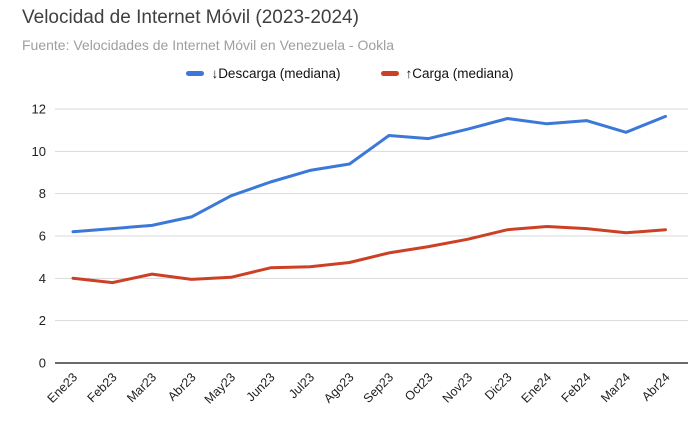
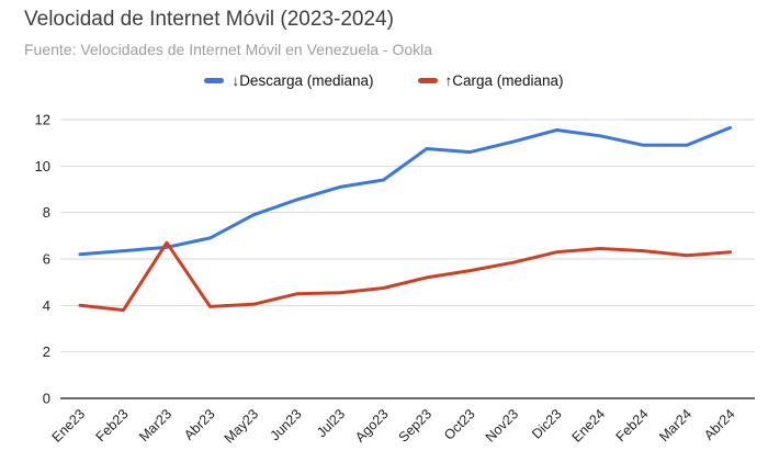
↑Carga (mediana)/Mar23: 4.2 -> 6.7
↓Descarga (mediana)/Feb24: 11.4 -> 10.9
